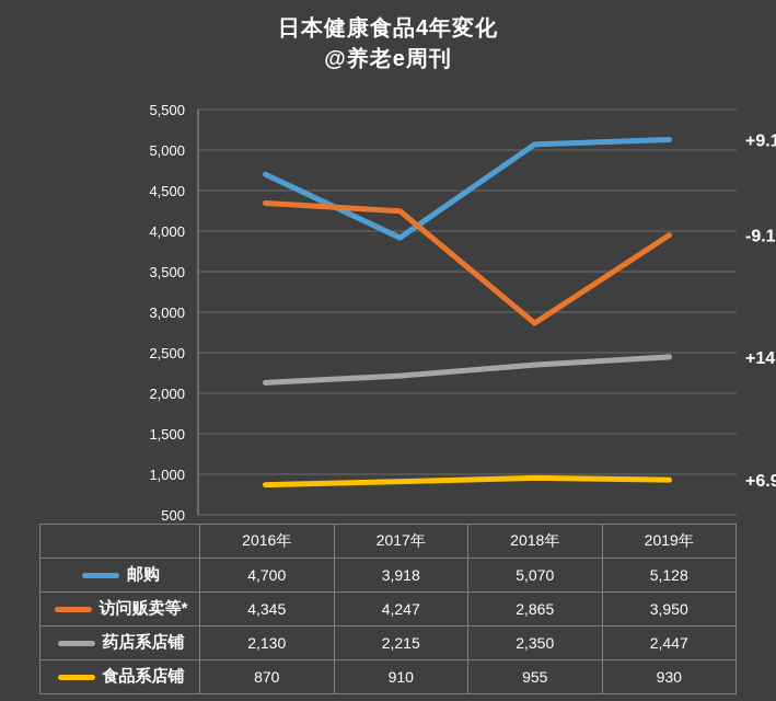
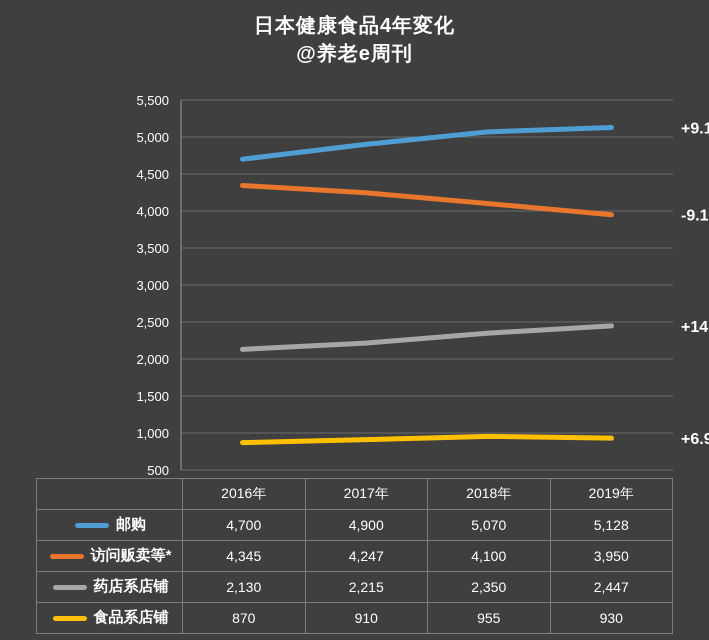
邮购/2017年: 3,918 -> 4,900
访问贩卖等*/2018年: 2,865 -> 4,100
